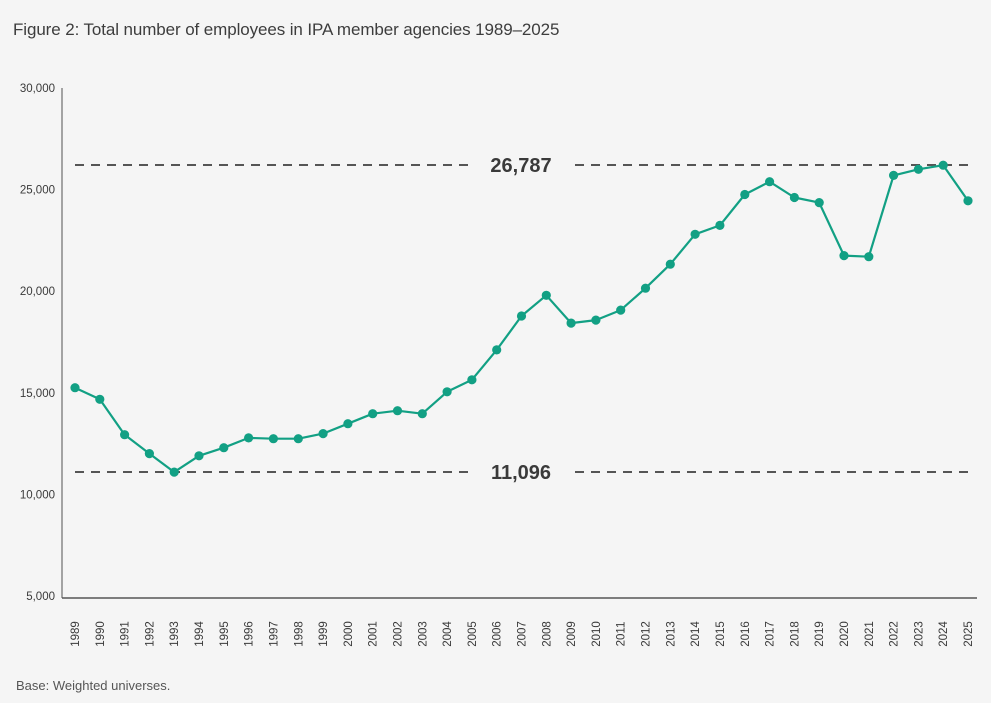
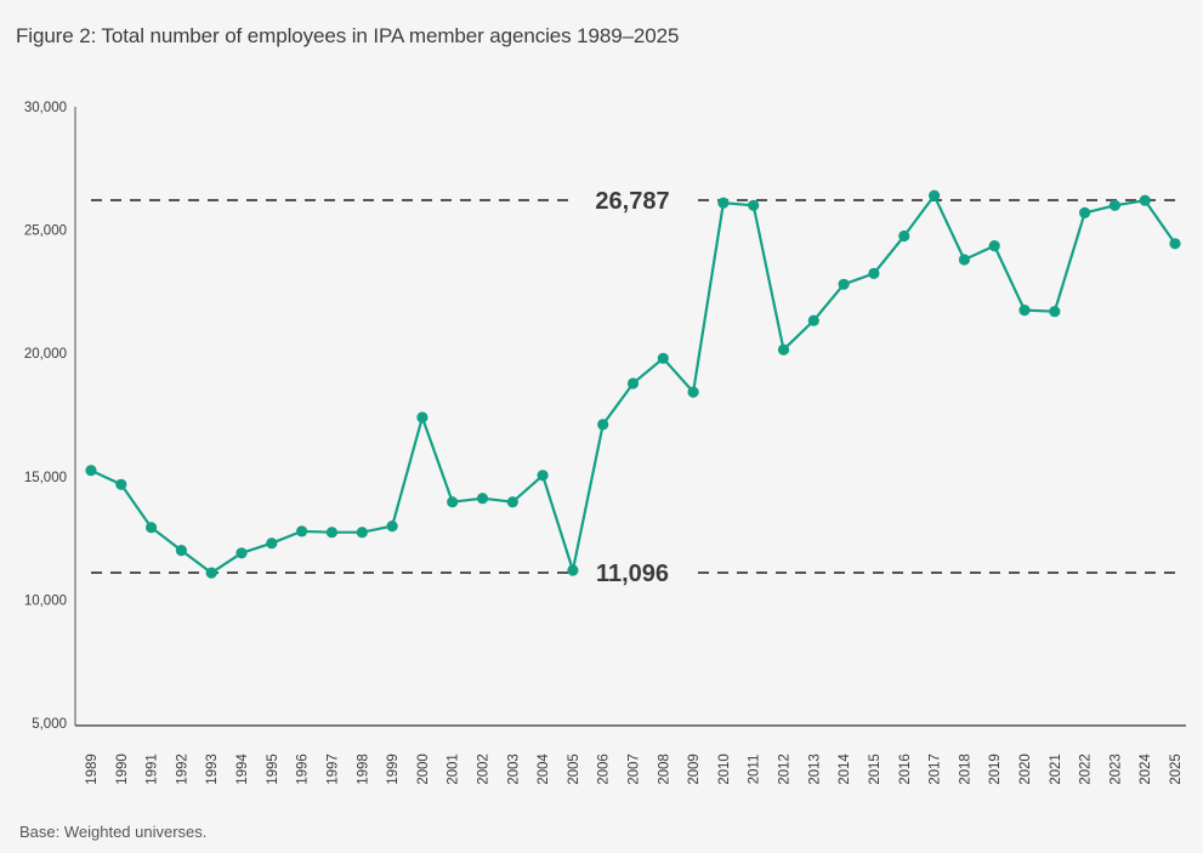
2000: 13500 -> 17400
2005: 15600 -> 11200
2010: 18600 -> 26100
2011: 19100 -> 26000
2017: 25400 -> 26400
2018: 24600 -> 23800
